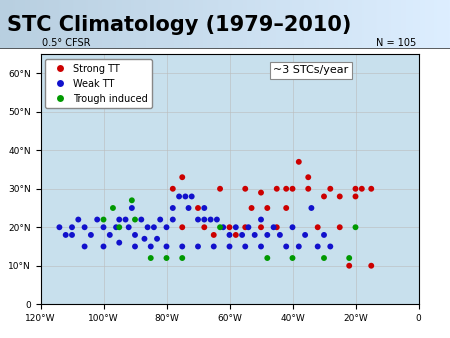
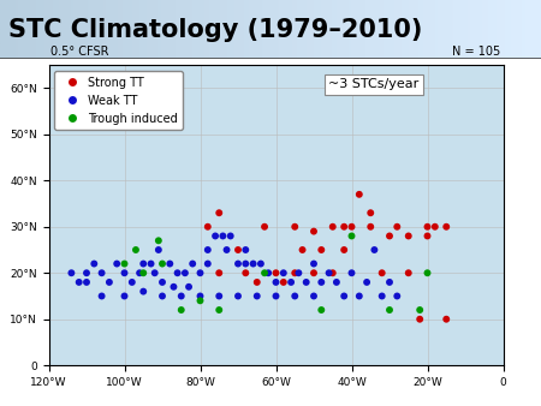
Trough induced/80°W: 12°N -> 14°N
Trough induced/40°W: 12°N -> 28°N
